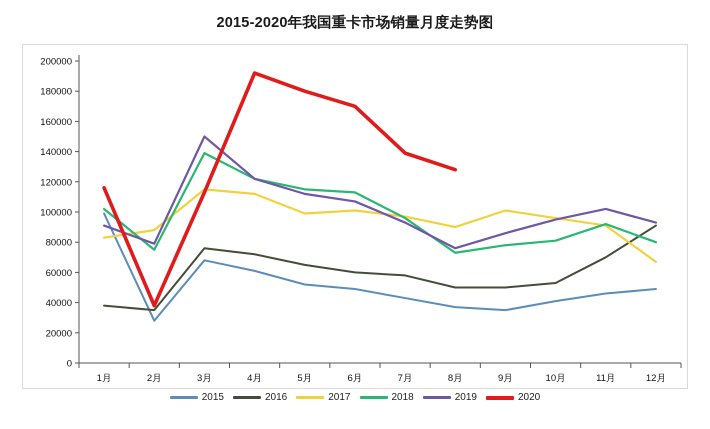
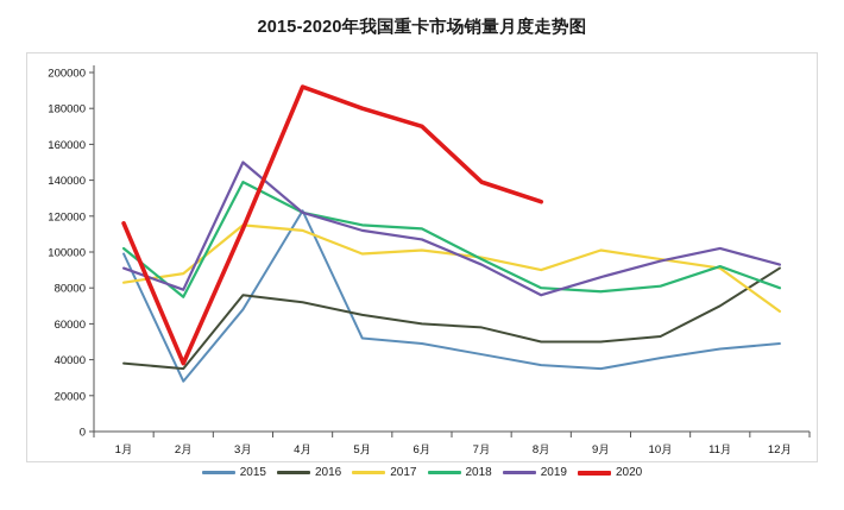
2015/4月: 61000 -> 123000
2018/8月: 73000 -> 80000
